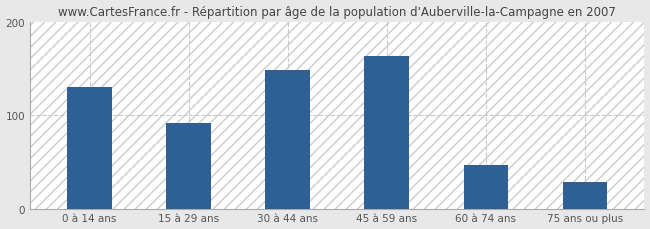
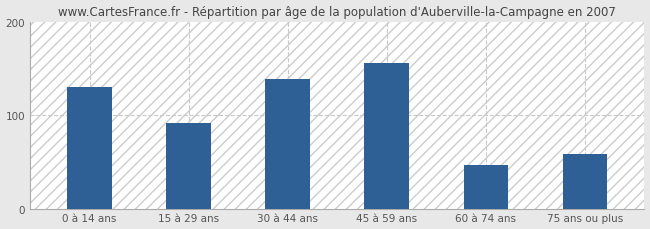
30 à 44 ans: 148 -> 138
45 à 59 ans: 163 -> 156
75 ans ou plus: 28 -> 58
